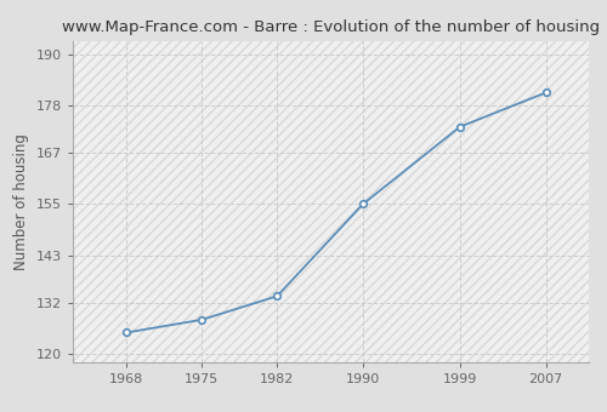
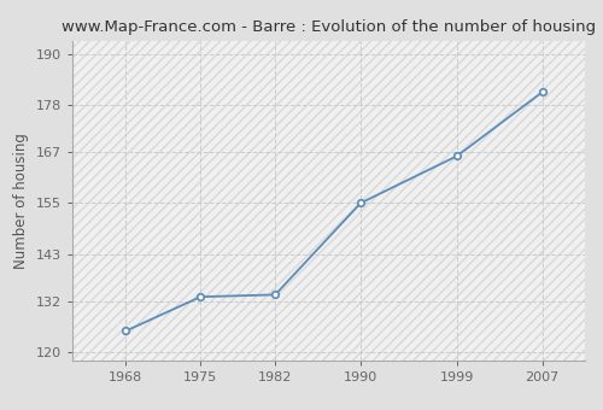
1975: 128.0 -> 133.0
1999: 173.0 -> 166.0
